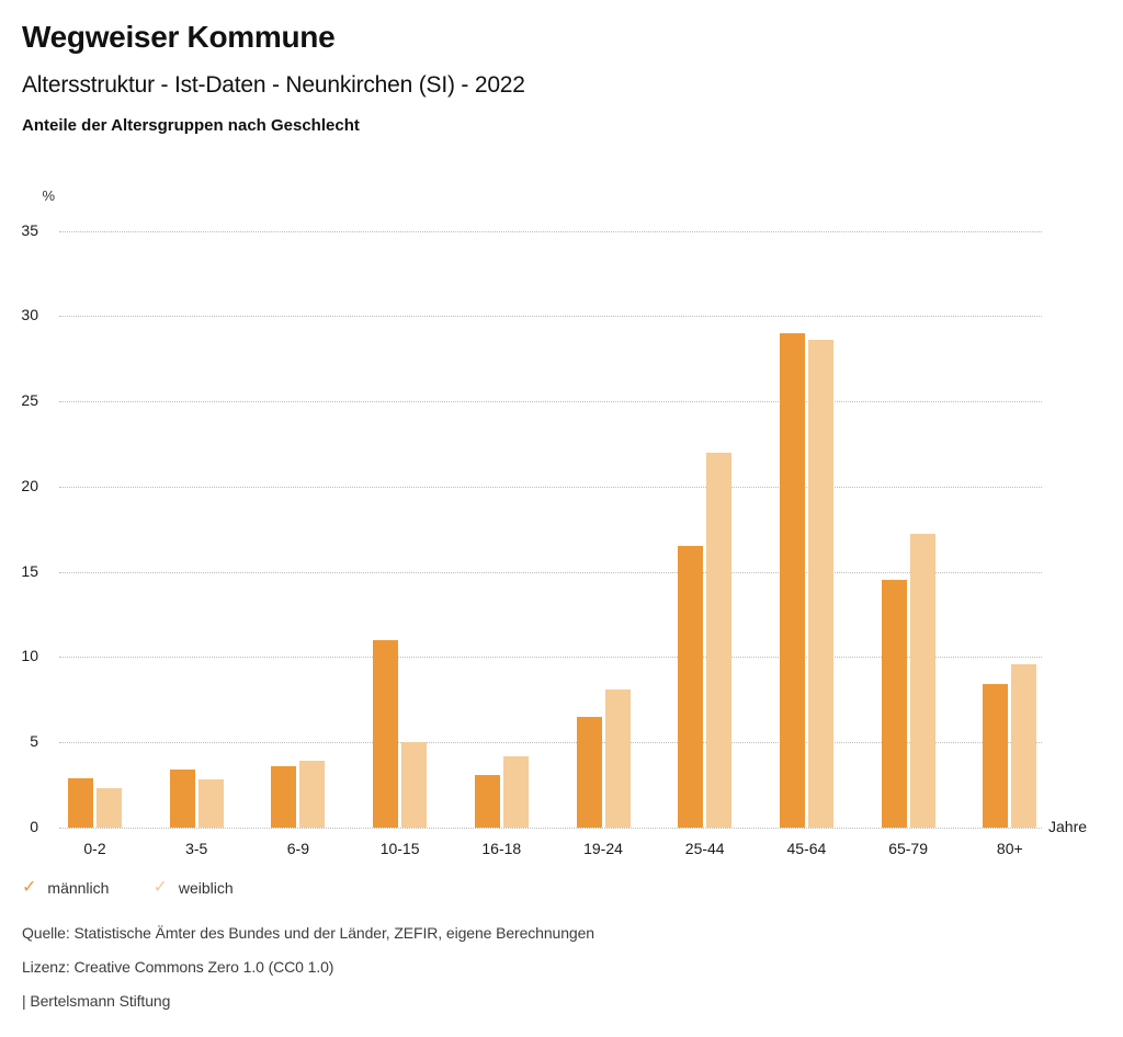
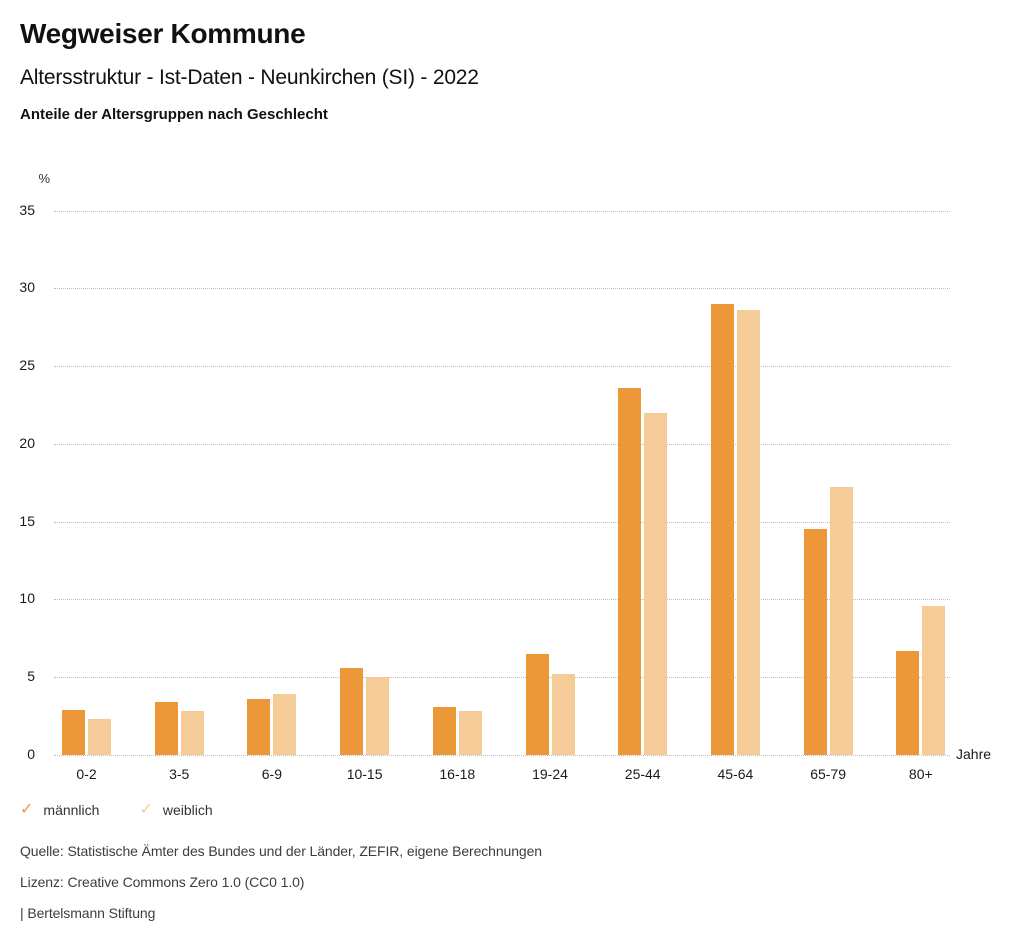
männlich/10-15: 11.0 -> 5.6
weiblich/16-18: 4.2 -> 2.8
weiblich/19-24: 8.1 -> 5.2
männlich/25-44: 16.5 -> 23.6
männlich/80+: 8.4 -> 6.7
